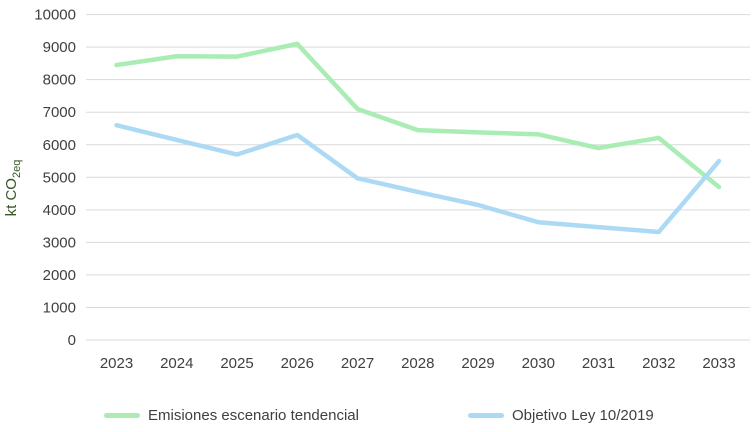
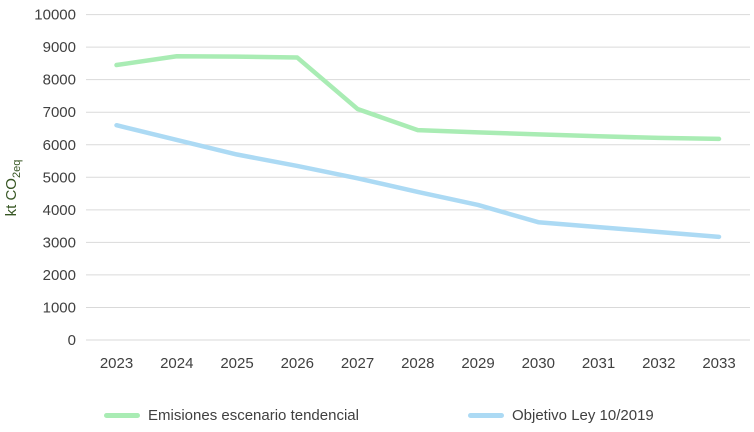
Emisiones escenario tendencial/2026: 9100 -> 8700
Objetivo Ley 10/2019/2026: 6300 -> 5400
Emisiones escenario tendencial/2031: 5900 -> 6300
Emisiones escenario tendencial/2033: 4700 -> 6200
Objetivo Ley 10/2019/2033: 5500 -> 3200
